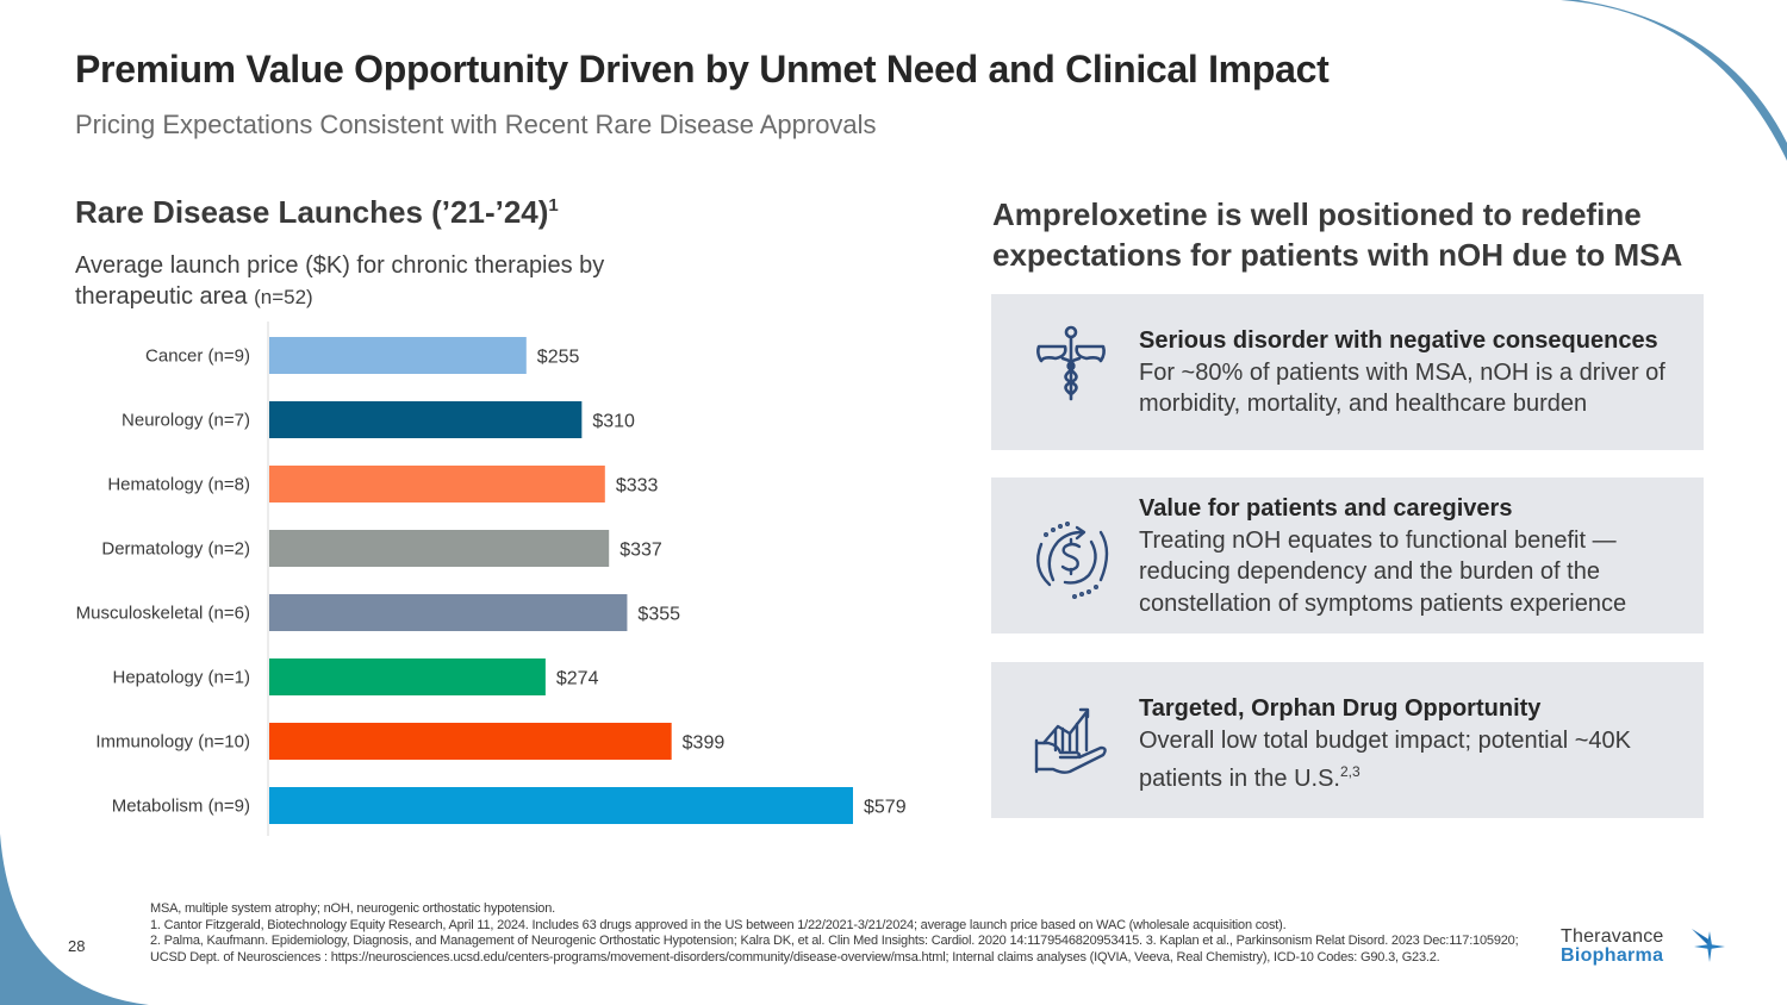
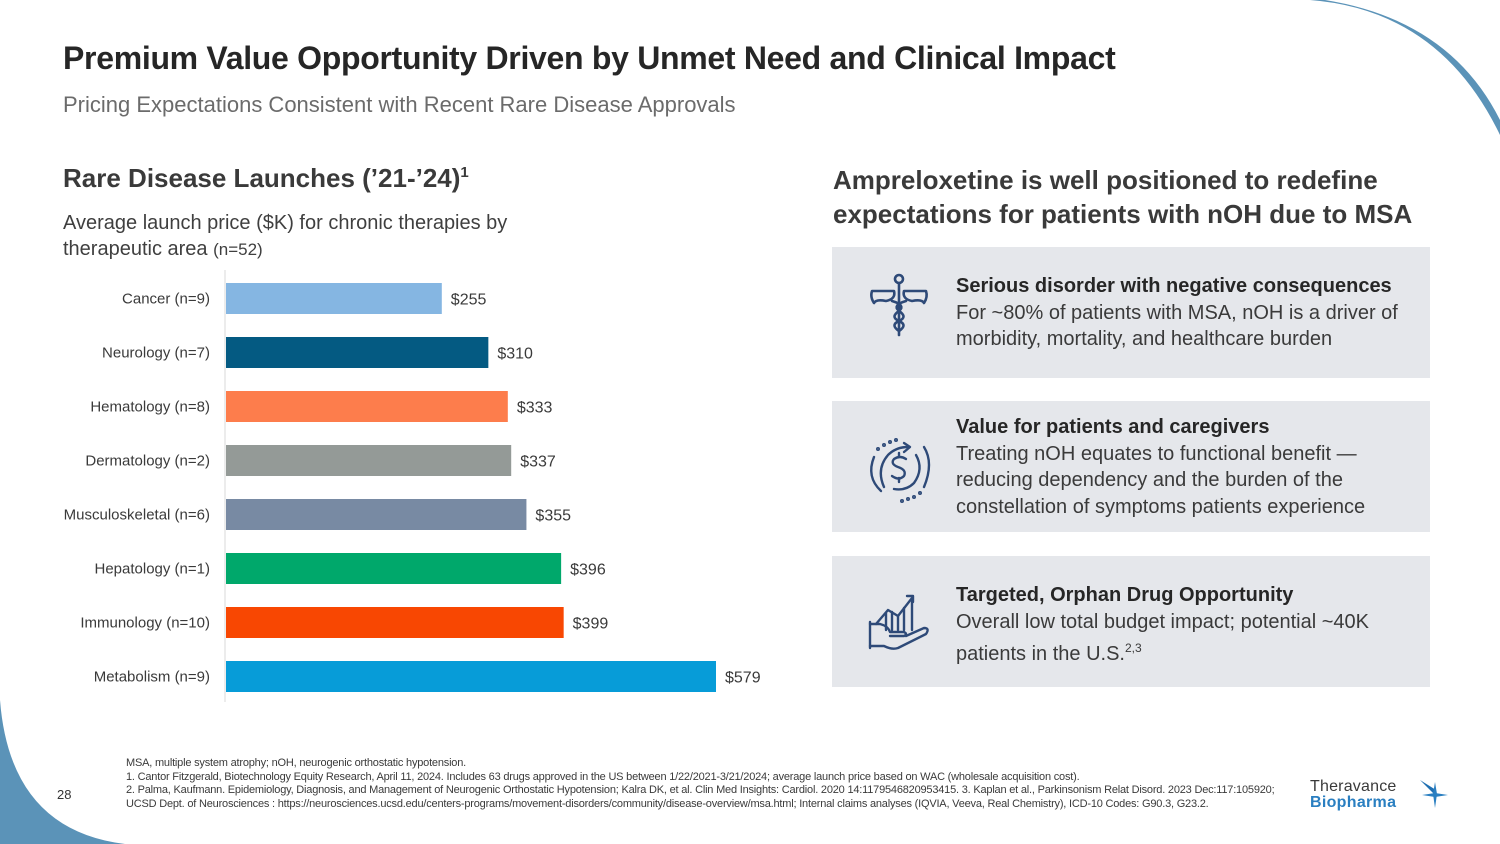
Hepatology (n=1): $274 -> $396
